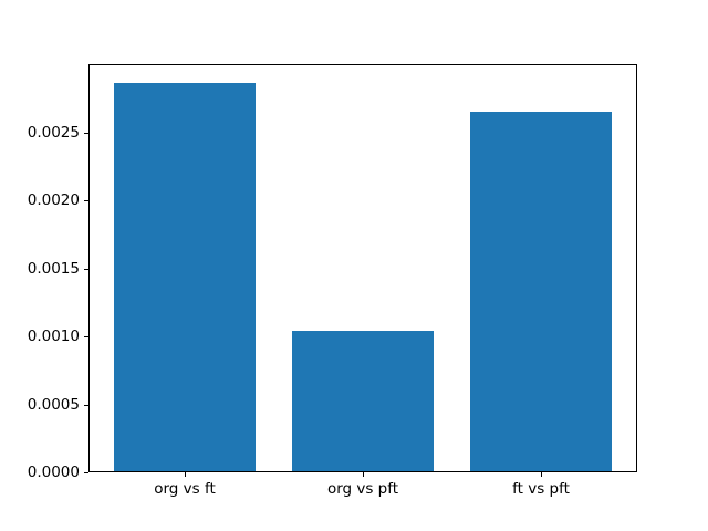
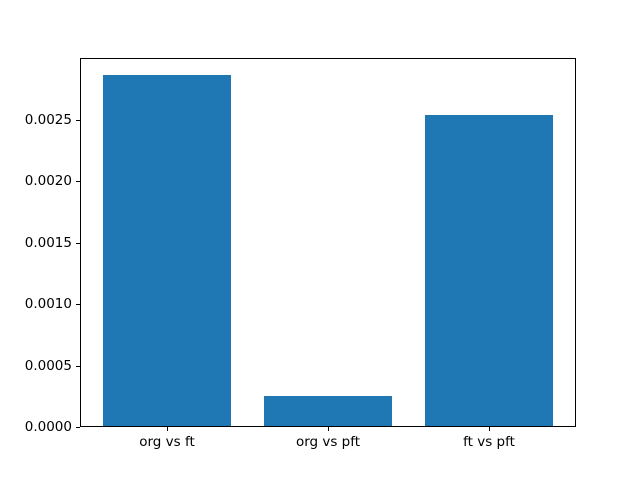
org vs pft: 0.00104 -> 0.00025
ft vs pft: 0.00265 -> 0.00254
